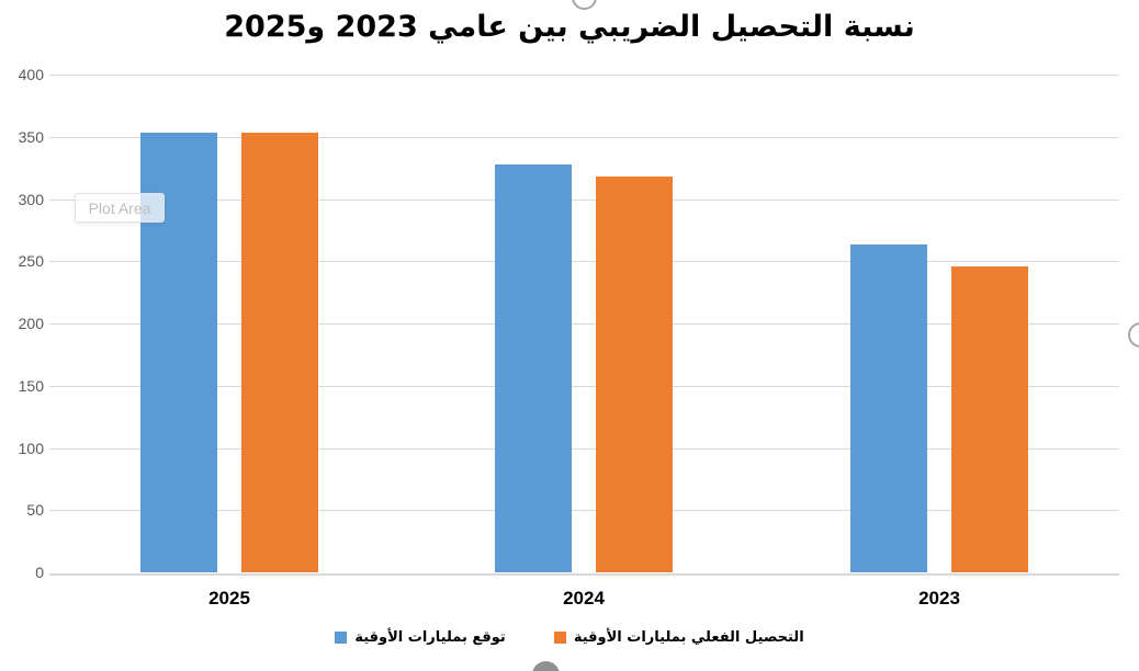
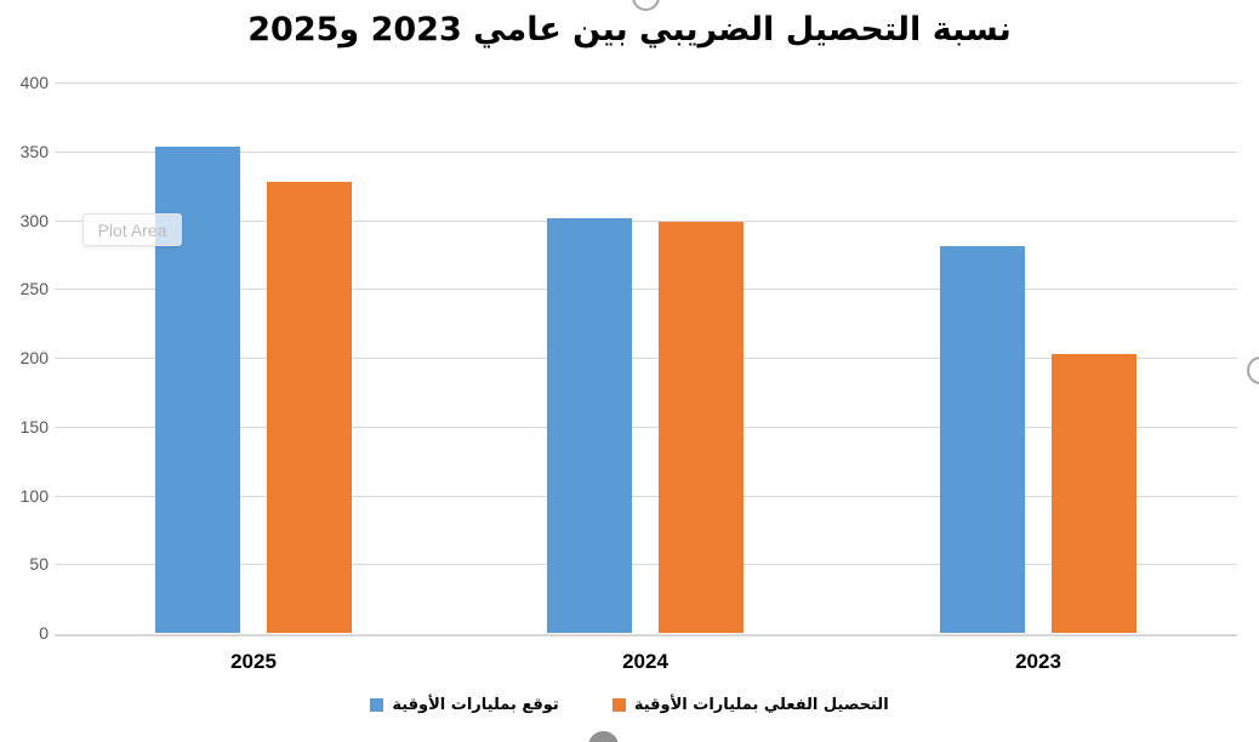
التحصيل الفعلي بمليارات الأوقية/2025: 353 -> 328
توقع بمليارات الأوقية/2024: 328 -> 301
التحصيل الفعلي بمليارات الأوقية/2024: 318 -> 299
توقع بمليارات الأوقية/2023: 263 -> 281
التحصيل الفعلي بمليارات الأوقية/2023: 246 -> 203
